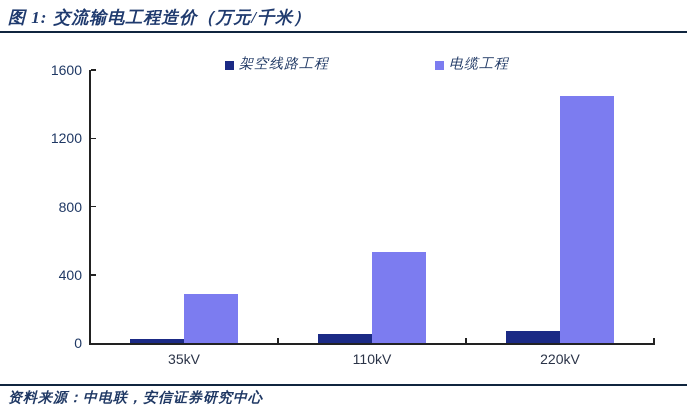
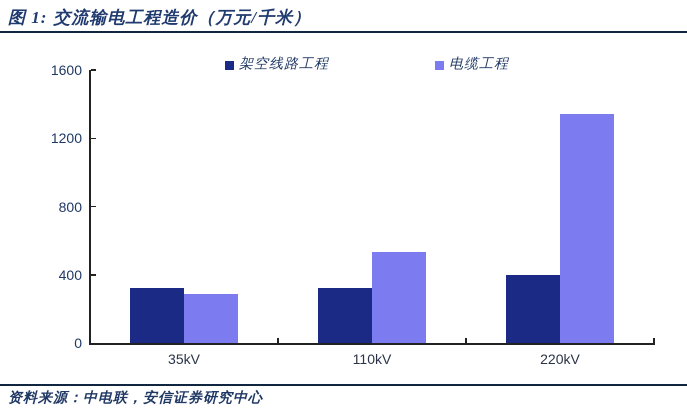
架空线路工程/35kV: 20 -> 320
架空线路工程/110kV: 50 -> 320
架空线路工程/220kV: 70 -> 400
电缆工程/220kV: 1450 -> 1340
